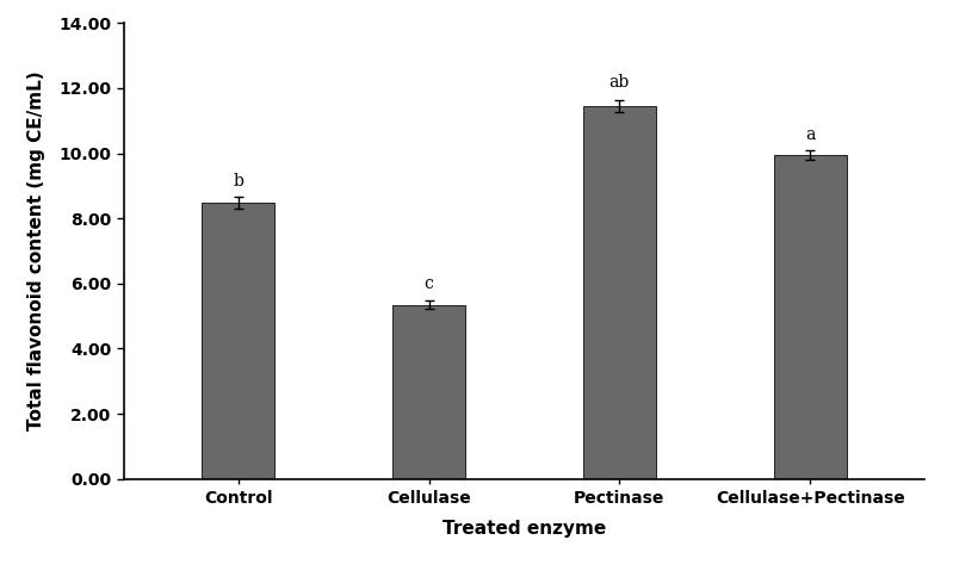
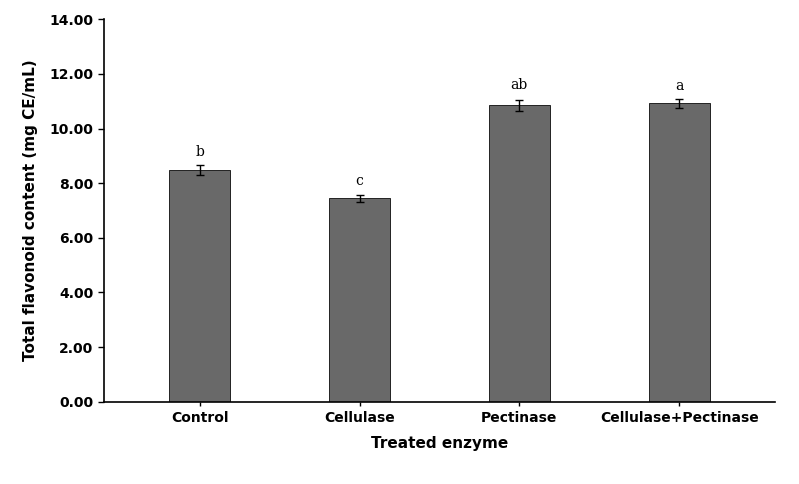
Cellulase: 5.35 -> 7.45
Pectinase: 11.45 -> 10.85
Cellulase+Pectinase: 9.95 -> 10.92
